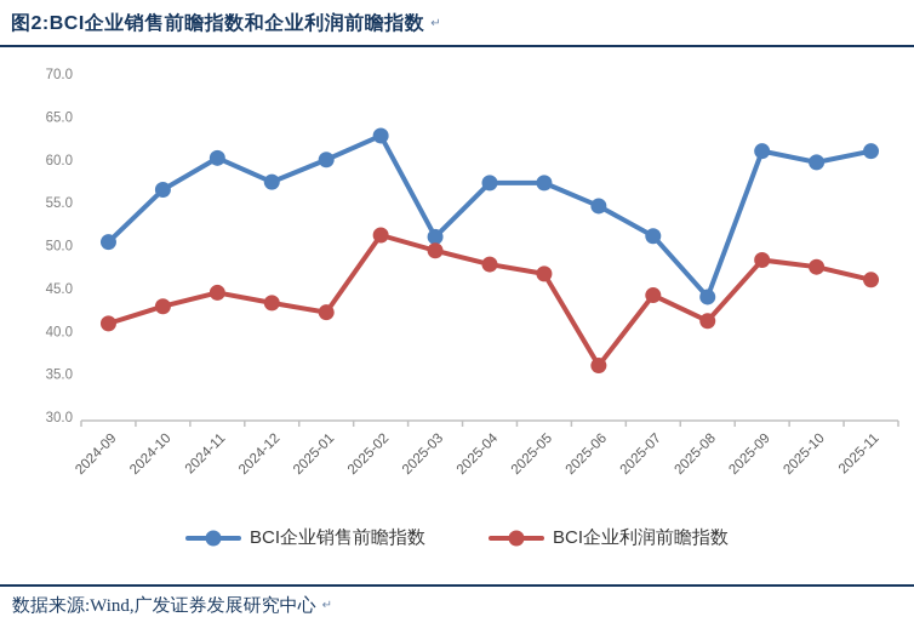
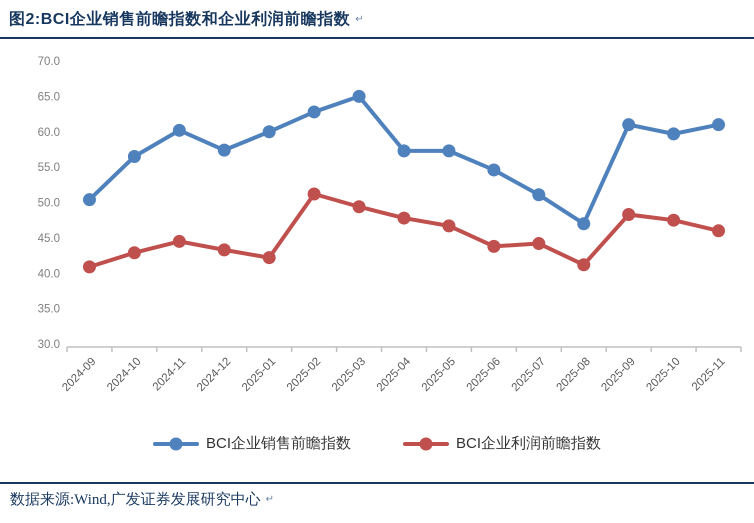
BCI企业销售前瞻指数/2025-03: 51 -> 65
BCI企业利润前瞻指数/2025-06: 36 -> 44
BCI企业销售前瞻指数/2025-08: 44 -> 47
